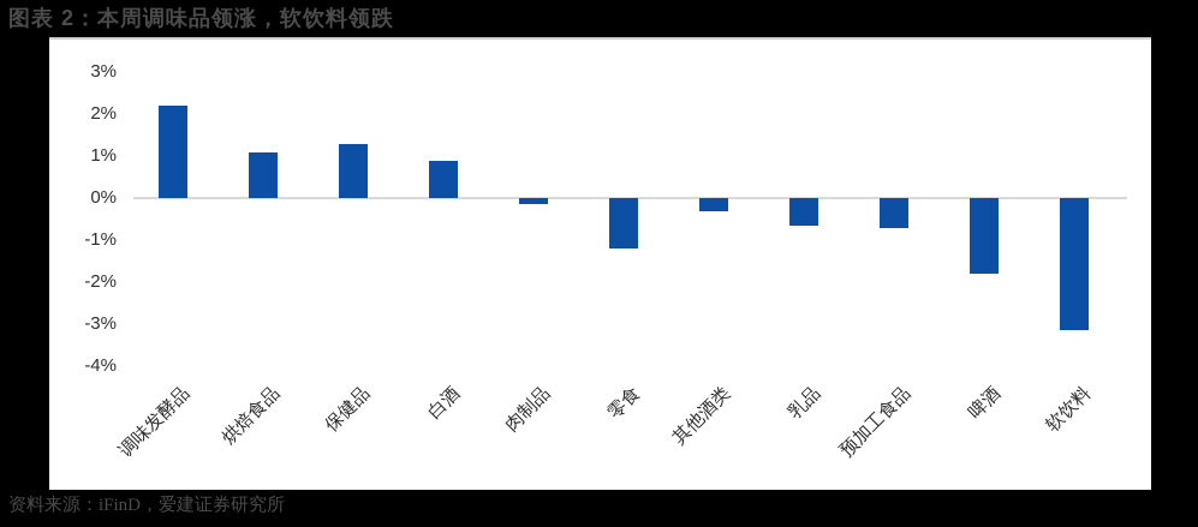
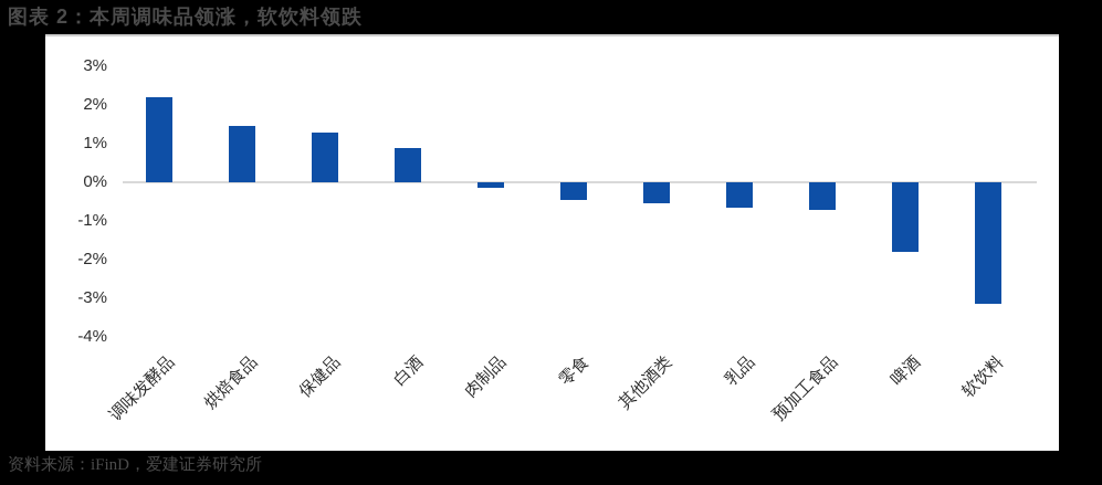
烘焙食品: 1.1% -> 1.4%
零食: -1.2% -> -0.5%
其他酒类: -0.3% -> -0.6%
